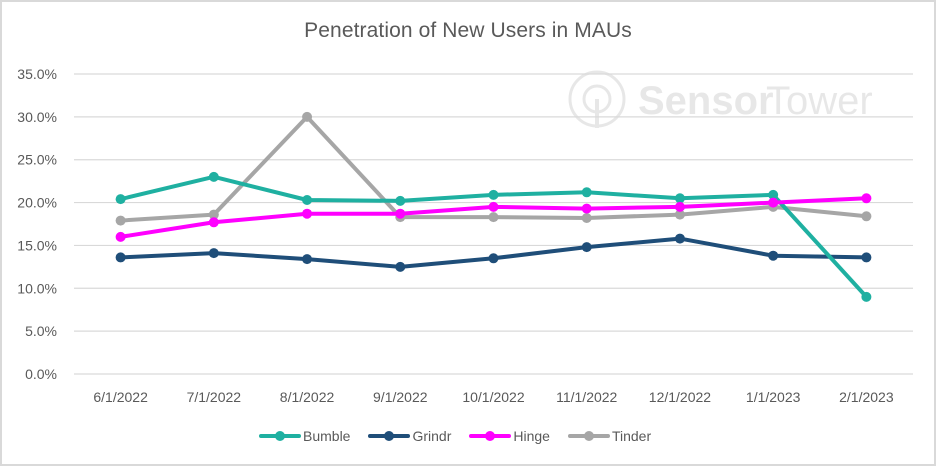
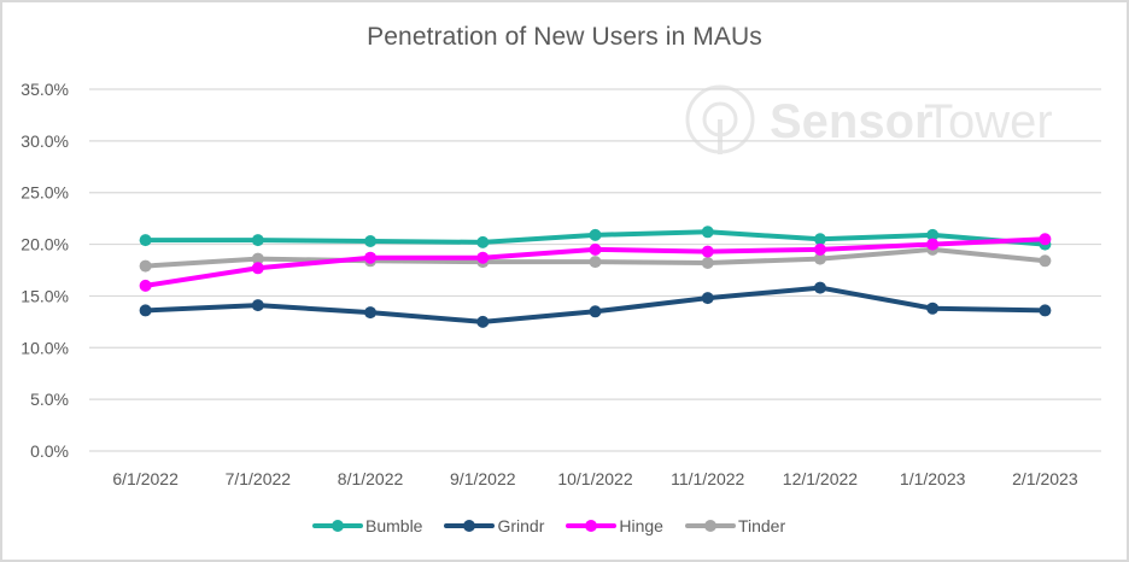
Bumble/7/1/2022: 23% -> 20%
Tinder/8/1/2022: 30% -> 18%
Bumble/2/1/2023: 9% -> 20%
